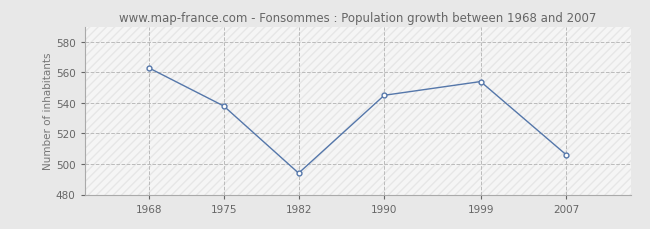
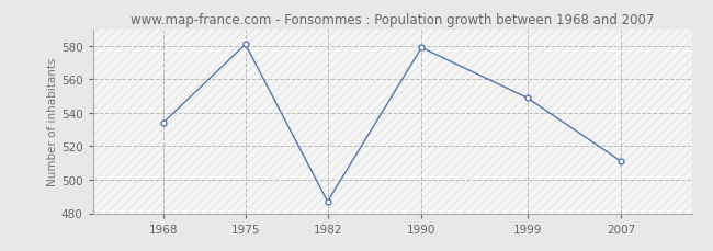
1968: 563 -> 534
1975: 538 -> 581
1982: 494 -> 487
1990: 545 -> 579
1999: 554 -> 549
2007: 506 -> 511
